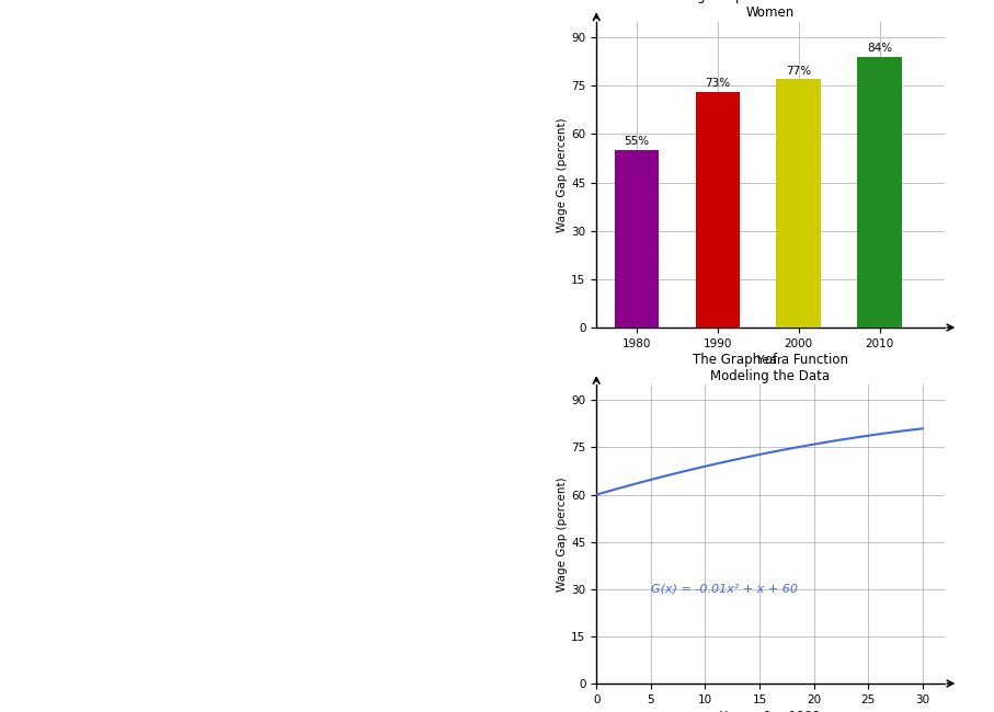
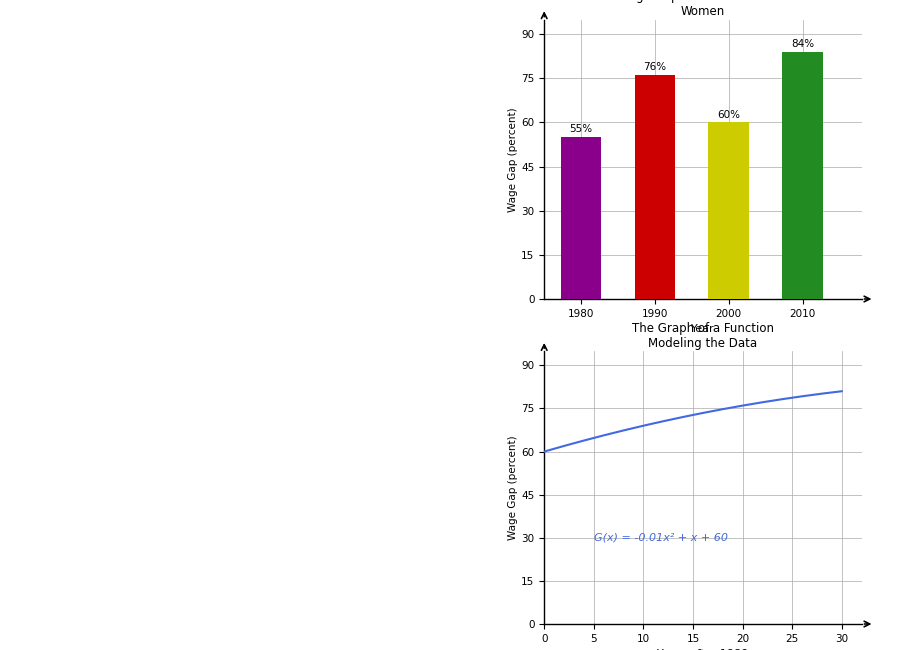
1990: 73% -> 76%
2000: 77% -> 60%
